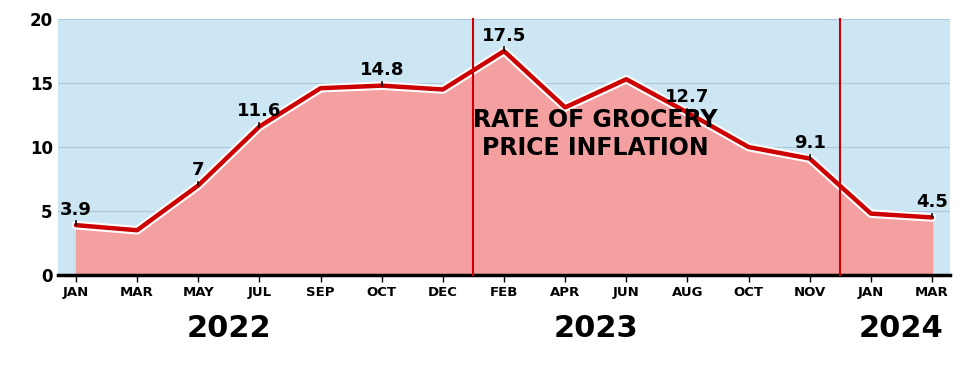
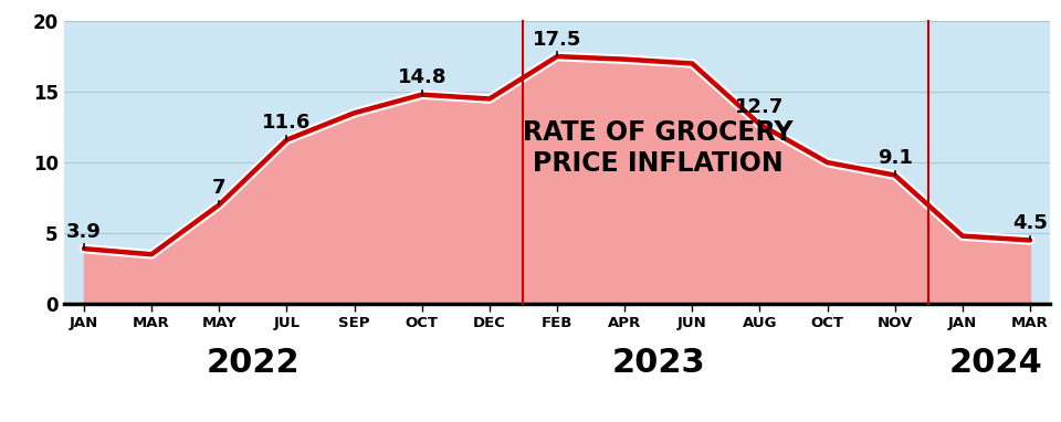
SEP: 14.6 -> 13.5
APR: 13.1 -> 17.3
JUN: 15.3 -> 17.0
